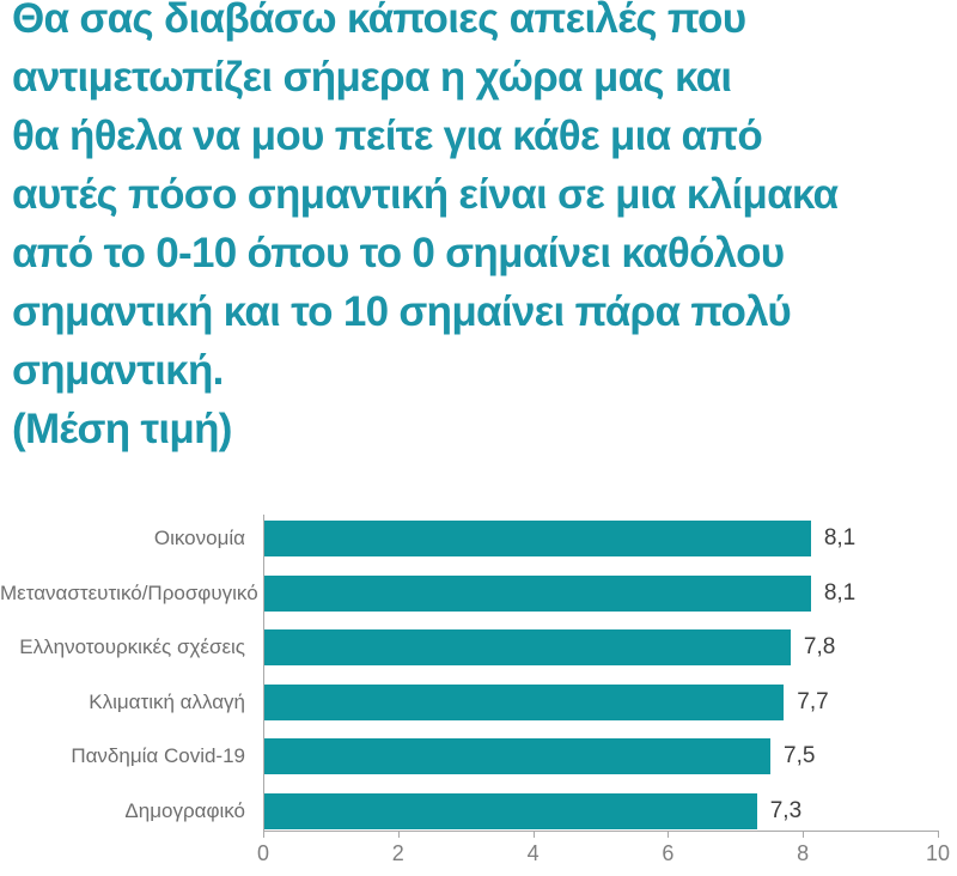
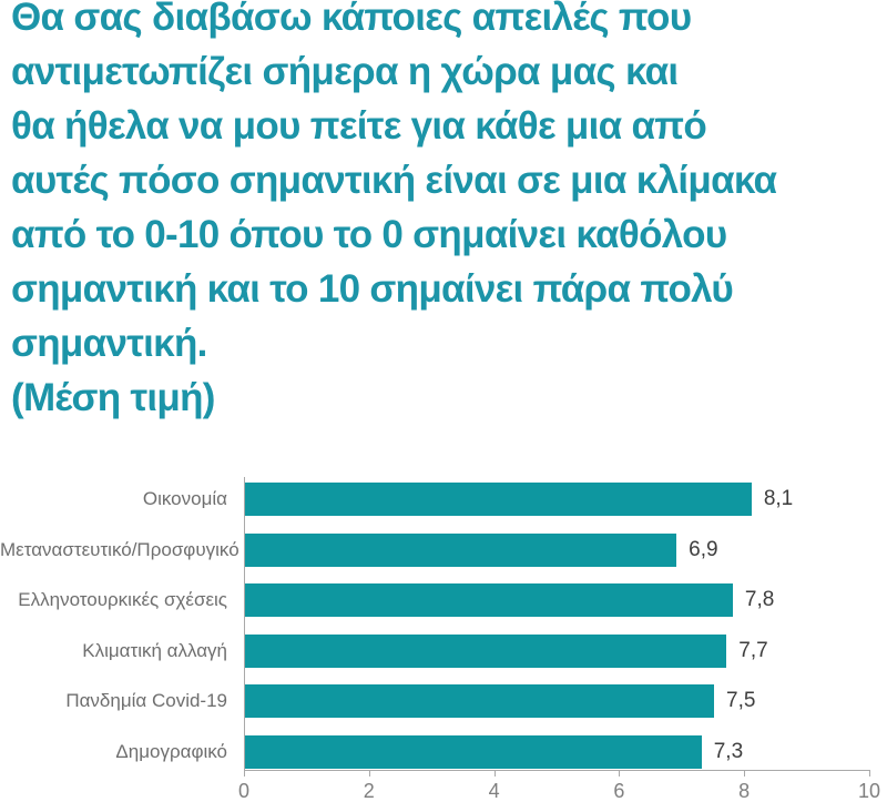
Μεταναστευτικό/Προσφυγικό: 8,1 -> 6,9
